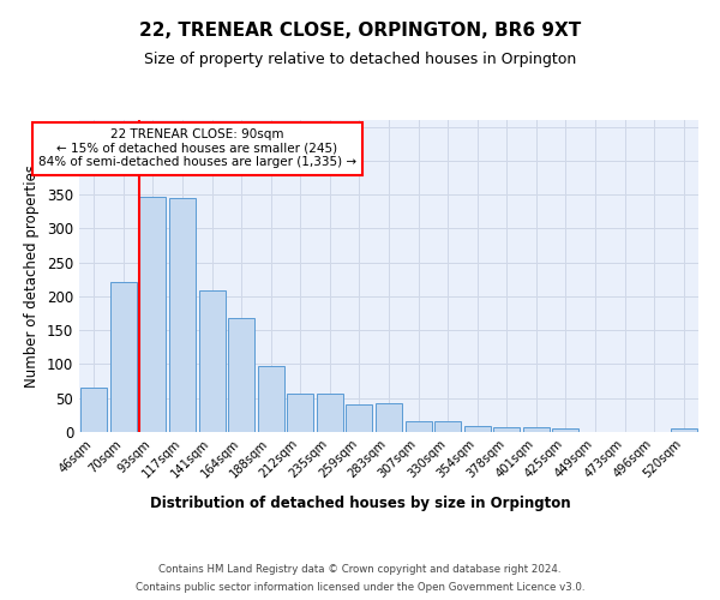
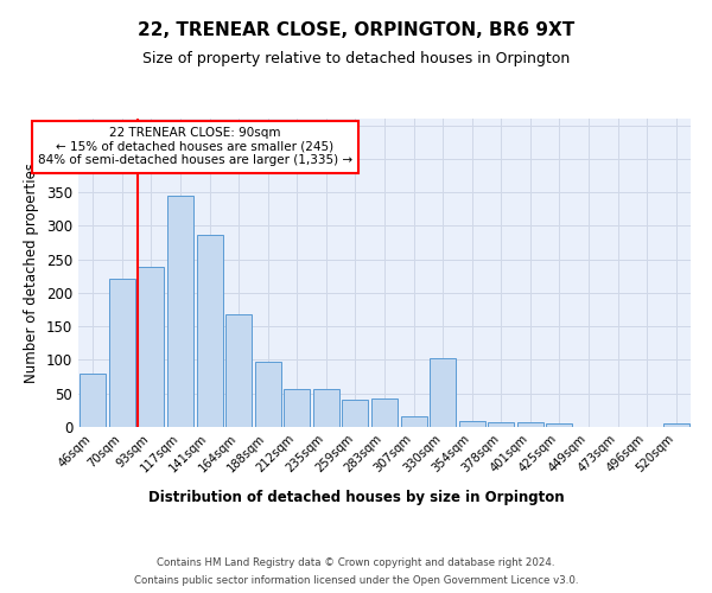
46sqm: 66 -> 80
93sqm: 347 -> 238
141sqm: 208 -> 286
330sqm: 16 -> 102
